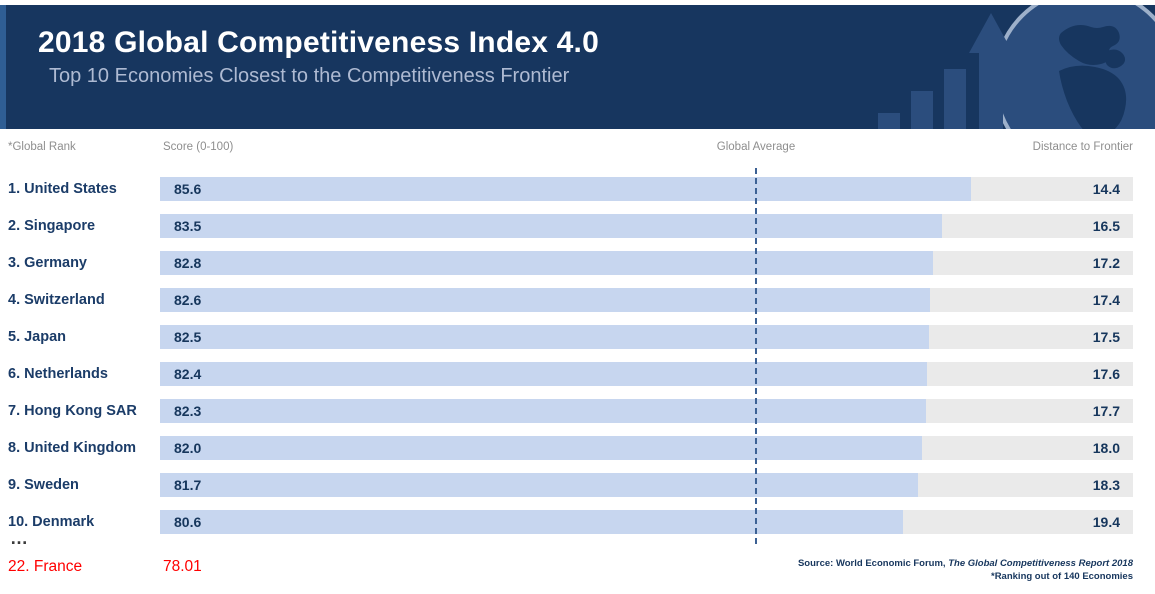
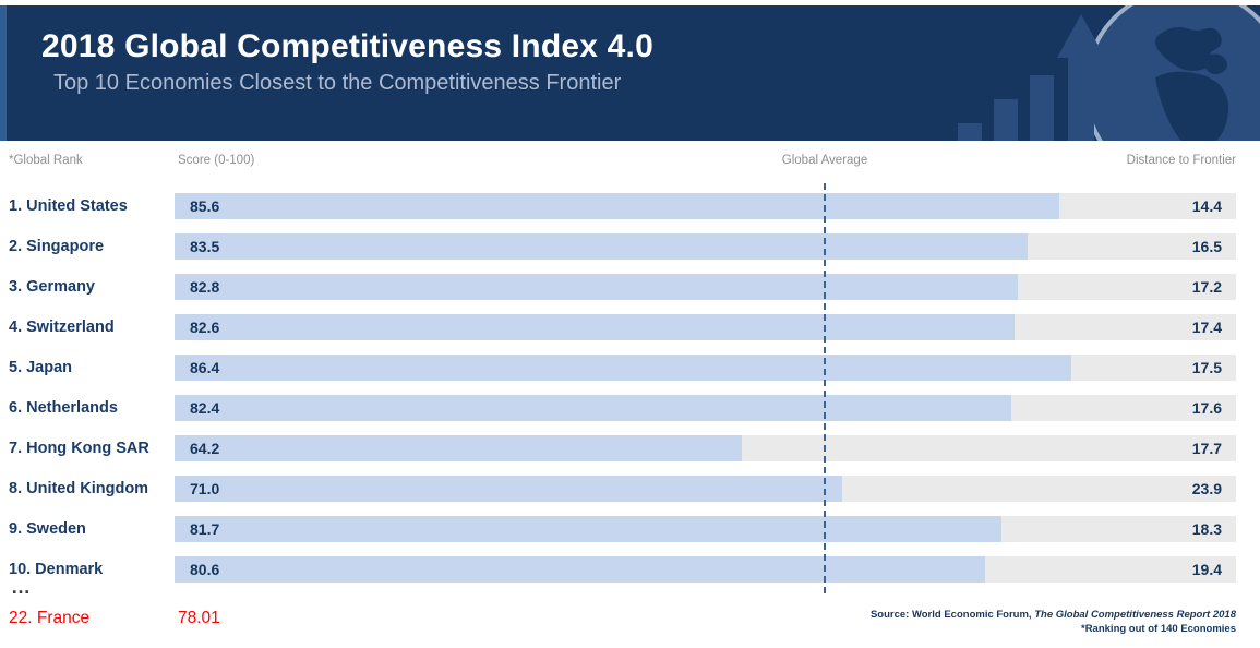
Score (0-100)/5. Japan: 82.5 -> 86.4
Score (0-100)/7. Hong Kong SAR: 82.3 -> 64.2
Score (0-100)/8. United Kingdom: 82.0 -> 71.0
Distance to Frontier/8. United Kingdom: 18.0 -> 23.9
